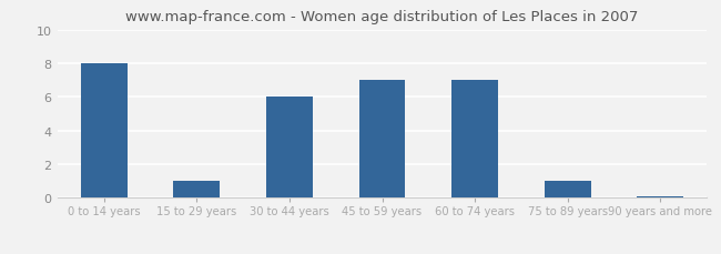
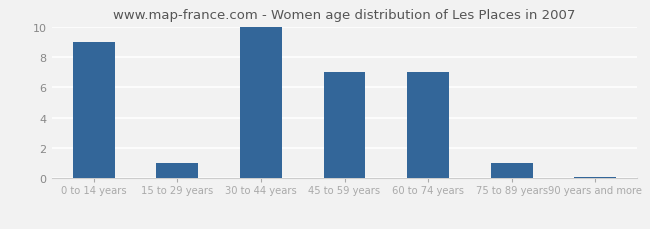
0 to 14 years: 8.0 -> 9.0
30 to 44 years: 6.0 -> 10.0
